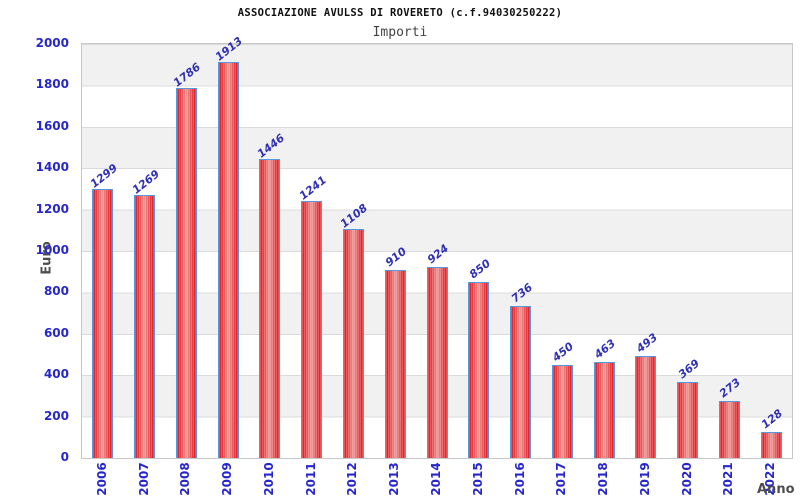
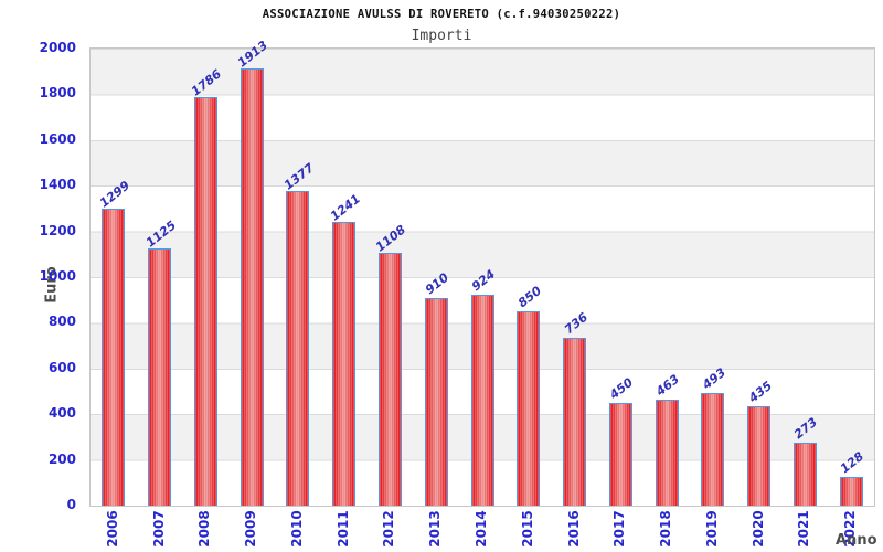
2007: 1269 -> 1125
2010: 1446 -> 1377
2020: 369 -> 435
